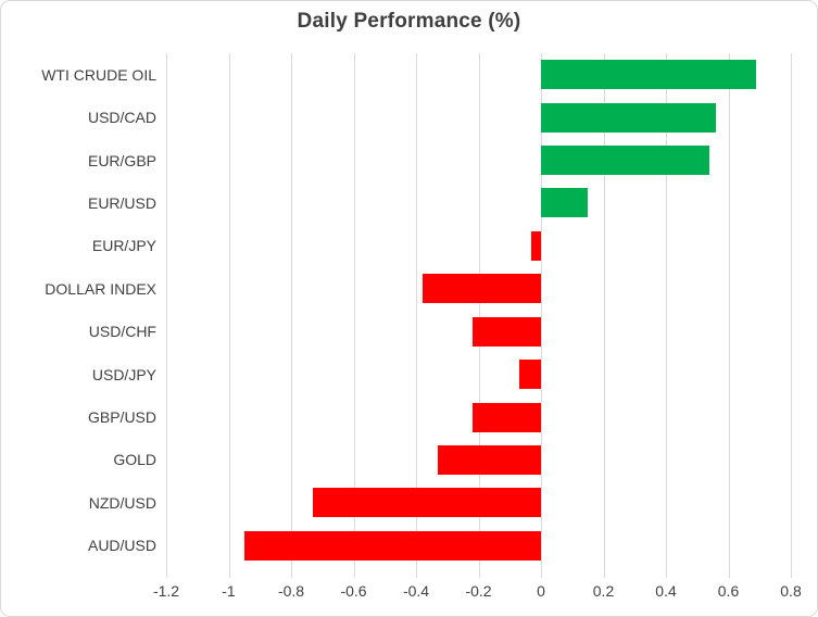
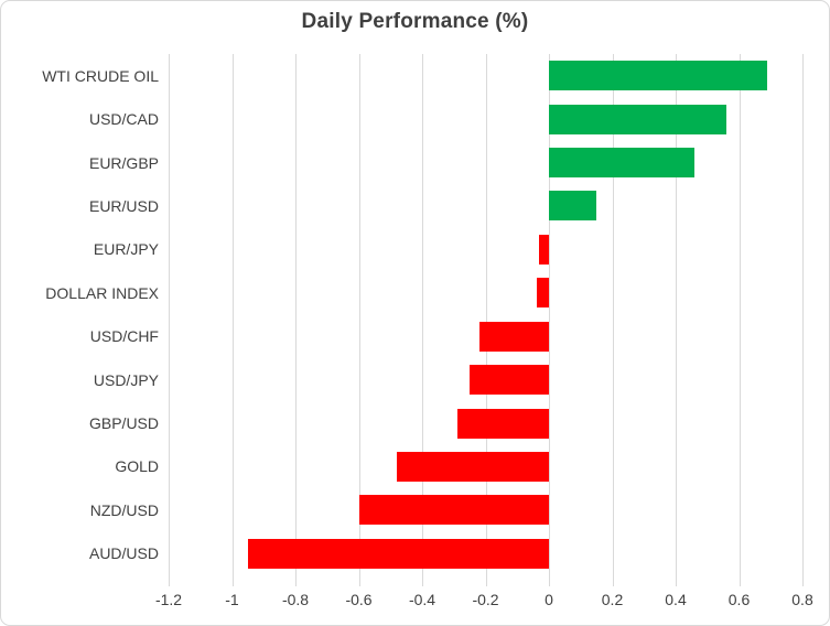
EUR/GBP: 0.54 -> 0.46
DOLLAR INDEX: -0.38 -> -0.04
USD/JPY: -0.07 -> -0.25
GBP/USD: -0.22 -> -0.29
GOLD: -0.33 -> -0.48
NZD/USD: -0.73 -> -0.60
